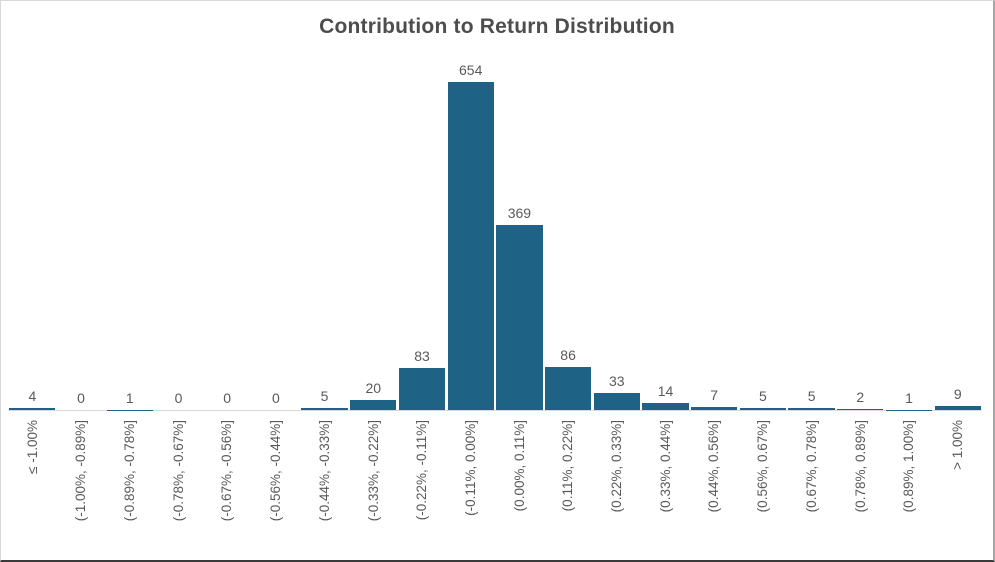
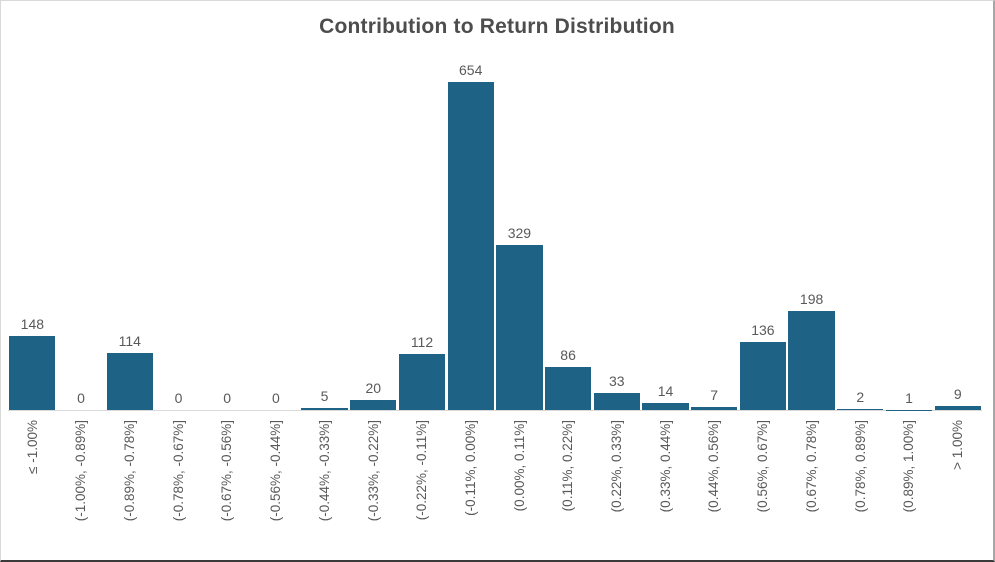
≤ -1.00%: 4 -> 148
(-0.89%, -0.78%]: 1 -> 114
(-0.22%, -0.11%]: 83 -> 112
(0.00%, 0.11%]: 369 -> 329
(0.56%, 0.67%]: 5 -> 136
(0.67%, 0.78%]: 5 -> 198
